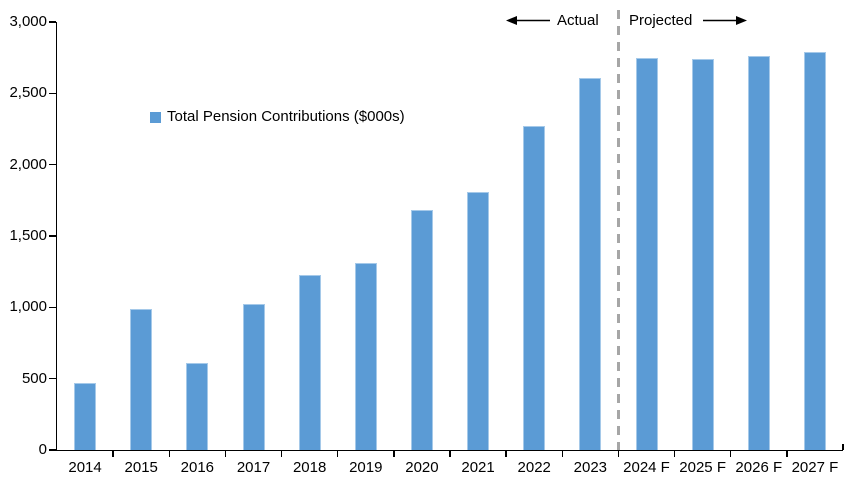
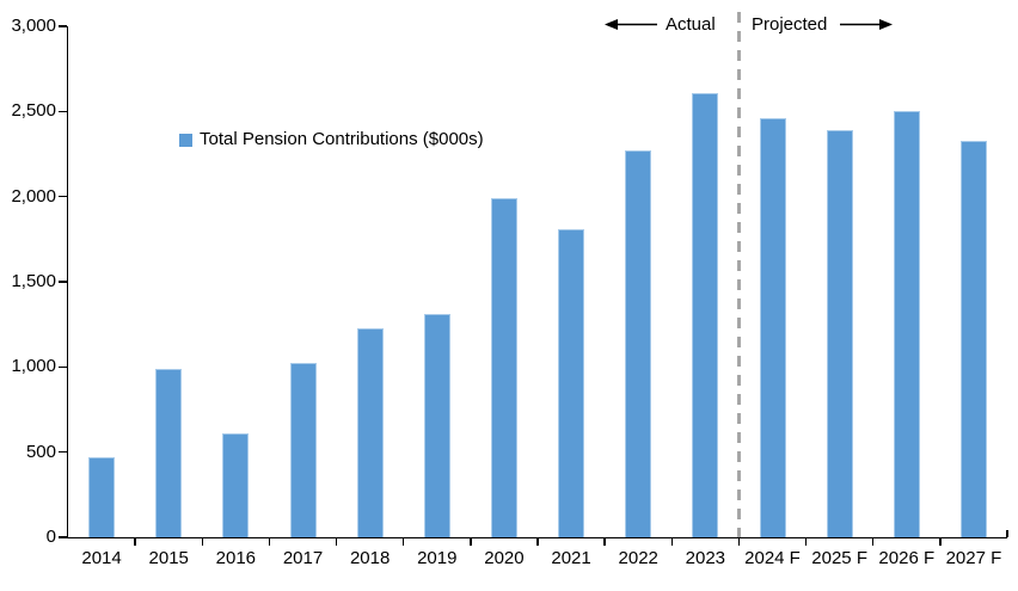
2020: 1680 -> 1990
2024 F: 2750 -> 2460
2025 F: 2740 -> 2390
2026 F: 2760 -> 2500
2027 F: 2790 -> 2330
